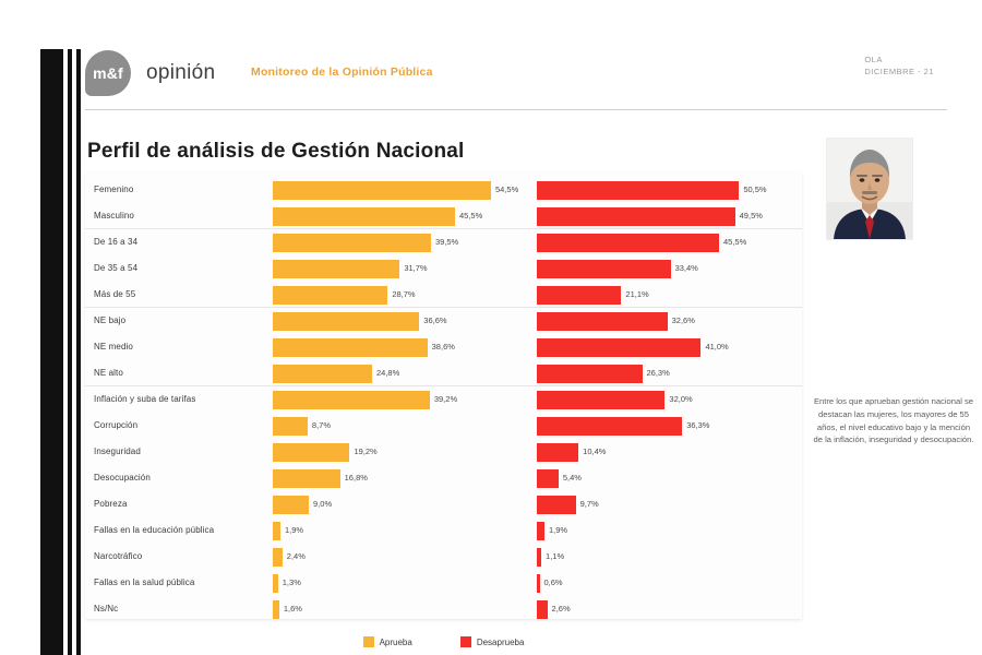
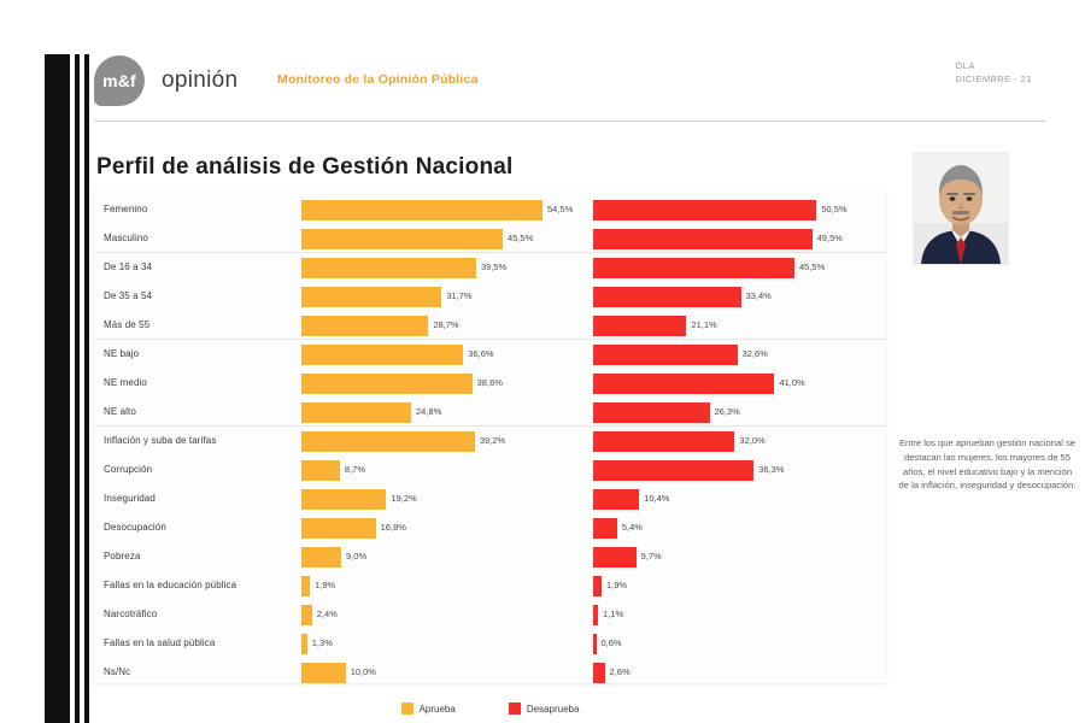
Aprueba/Ns/Nc: 1,6% -> 10,0%
